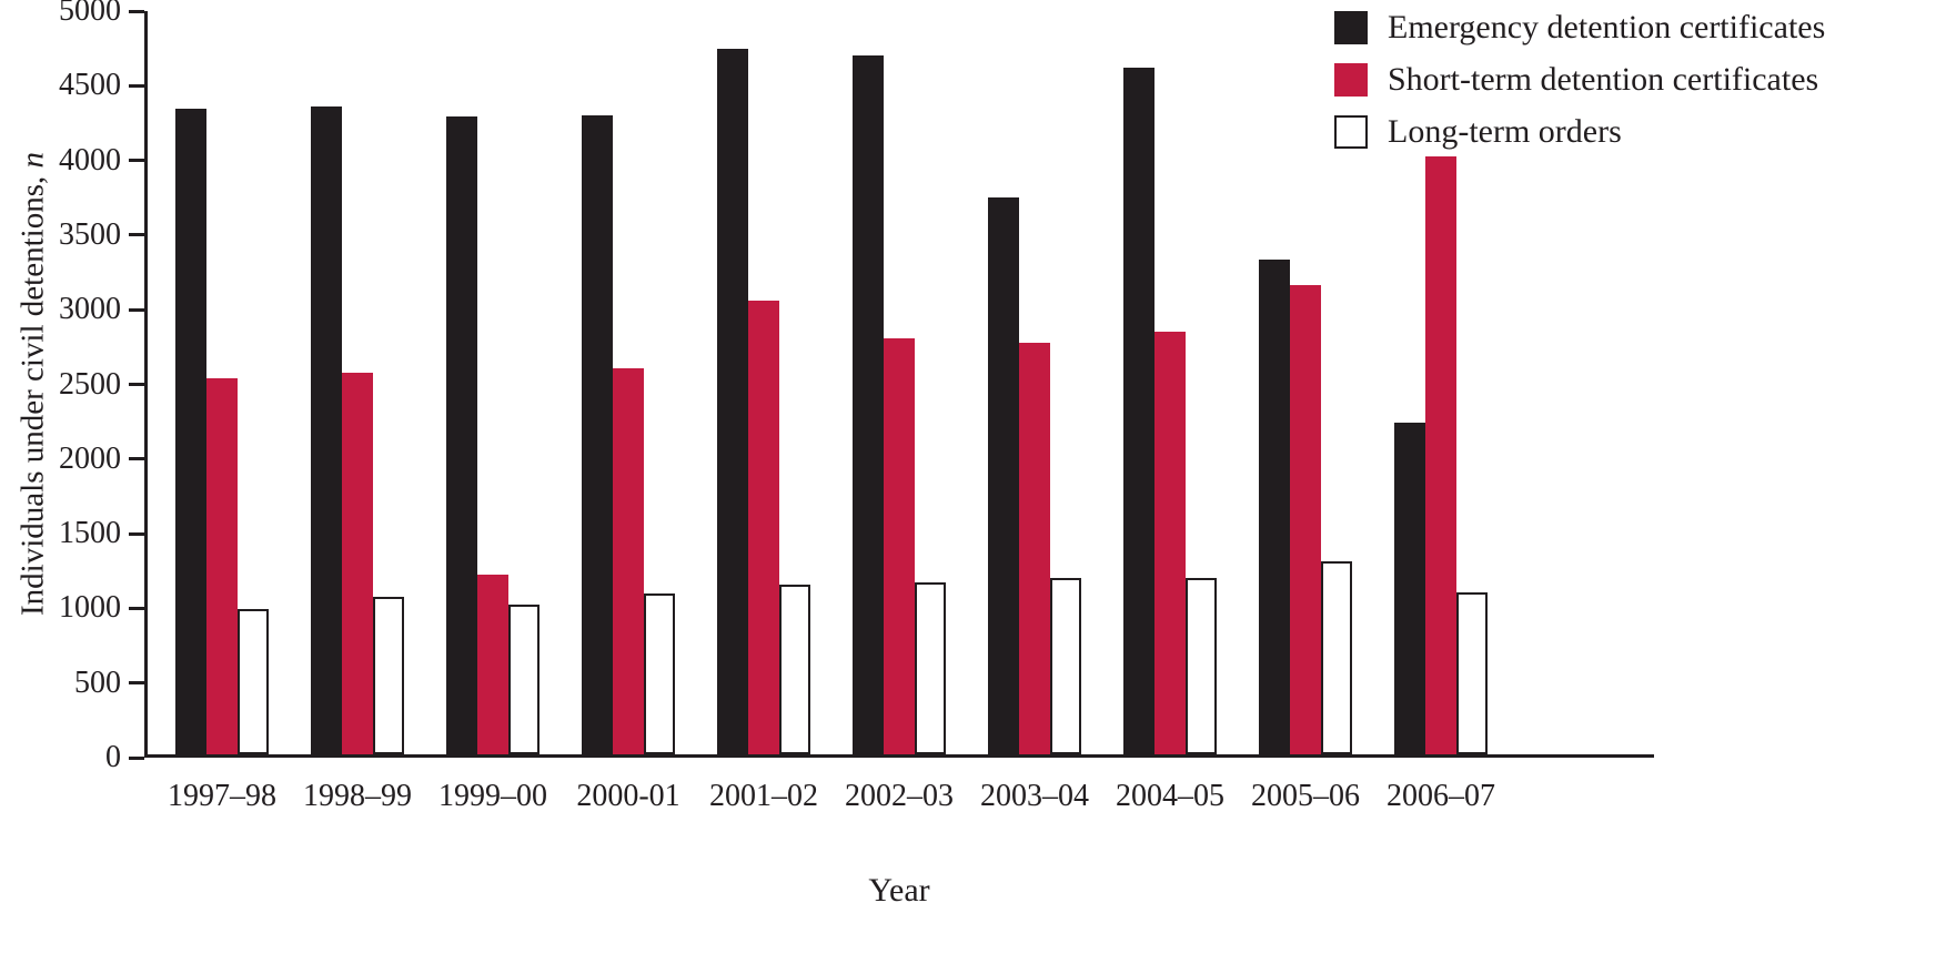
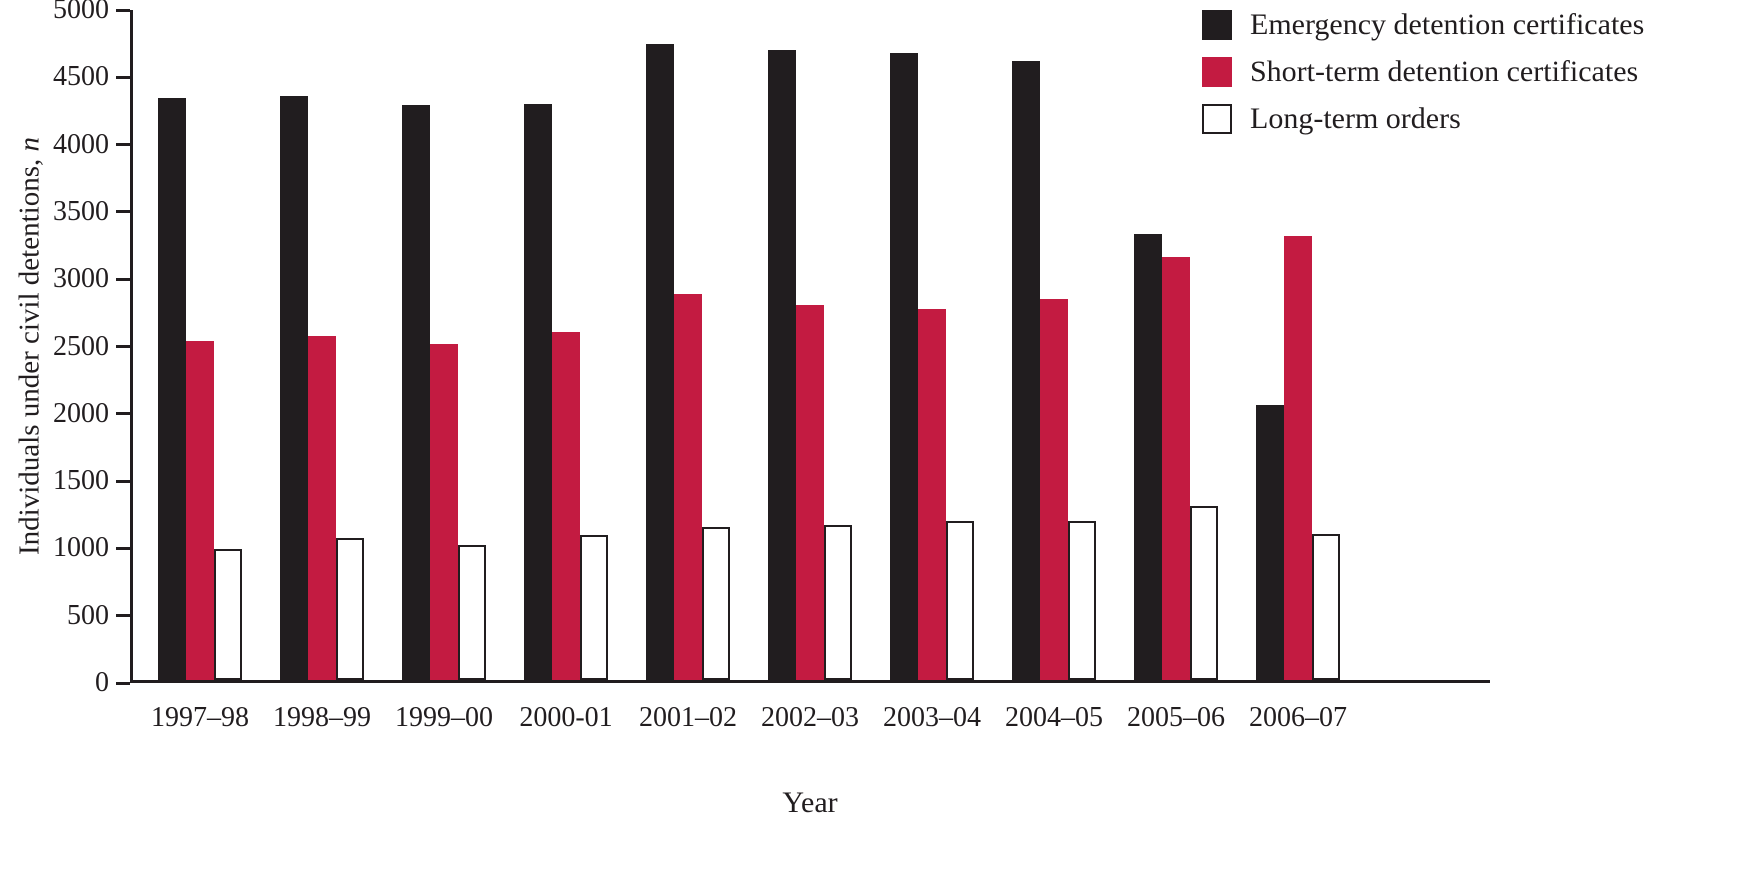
Short-term detention certificates/1999–00: 1210 -> 2510
Short-term detention certificates/2001–02: 3050 -> 2880
Emergency detention certificates/2003–04: 3750 -> 4680
Emergency detention certificates/2006–07: 2230 -> 2050
Short-term detention certificates/2006–07: 4020 -> 3310
